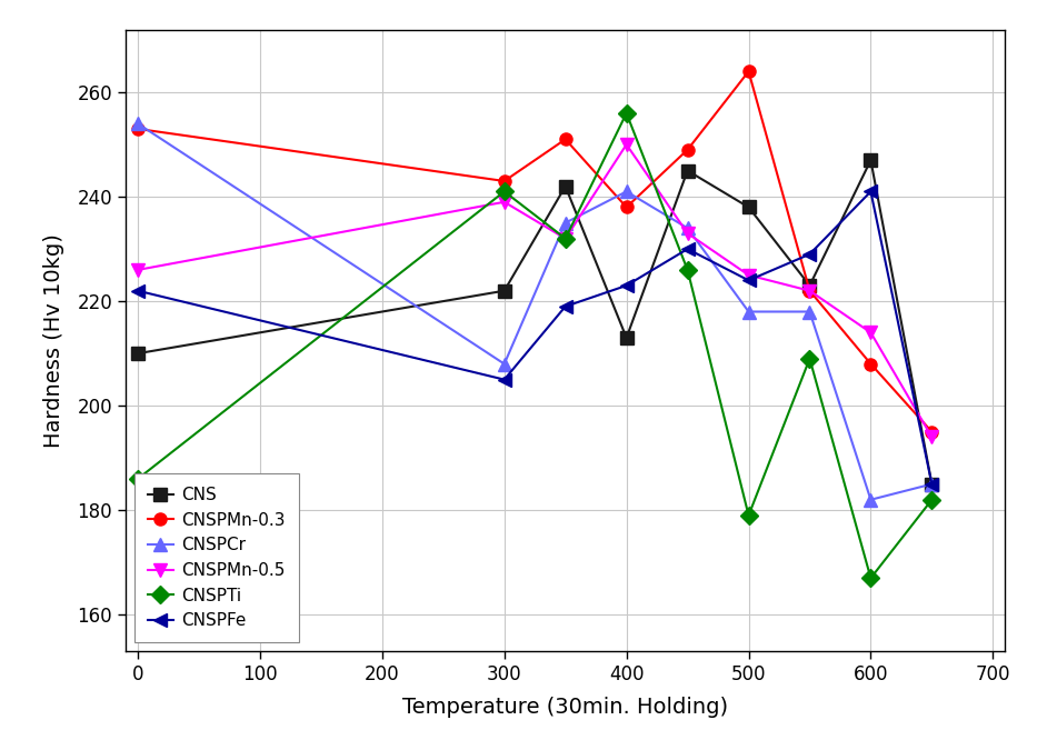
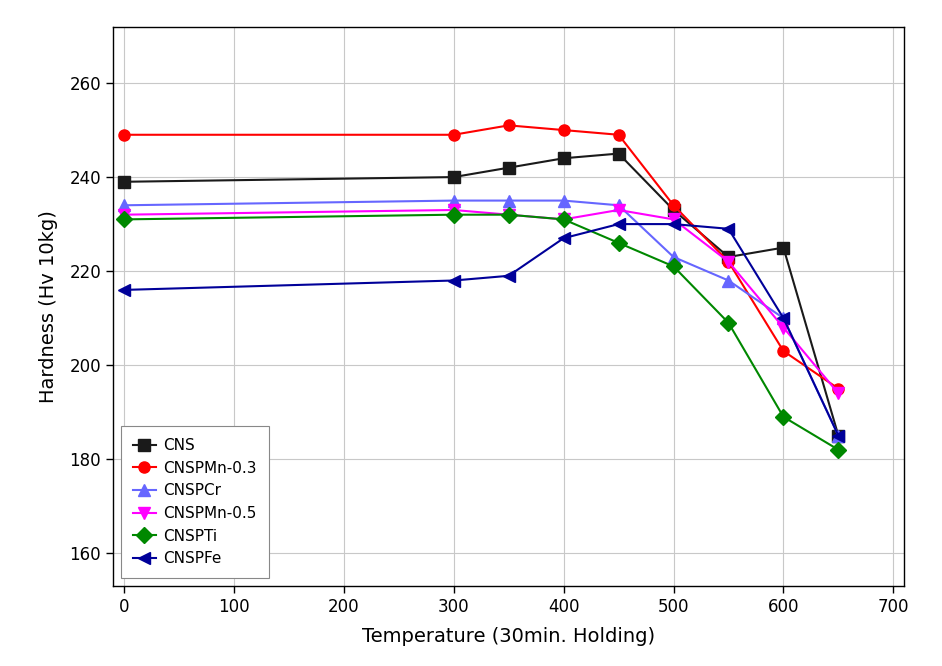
CNS/0: 210 -> 239
CNSPMn-0.3/0: 253 -> 249
CNSPCr/0: 254 -> 234
CNSPMn-0.5/0: 226 -> 232
CNSPTi/0: 186 -> 231
CNSPFe/0: 222 -> 216
CNS/300: 222 -> 240
CNSPMn-0.3/300: 243 -> 249
CNSPCr/300: 208 -> 235
CNSPMn-0.5/300: 239 -> 233
CNSPTi/300: 241 -> 232
CNSPFe/300: 205 -> 218
CNS/400: 213 -> 244
CNSPMn-0.3/400: 238 -> 250
CNSPCr/400: 241 -> 235
CNSPMn-0.5/400: 250 -> 231
CNSPTi/400: 256 -> 231
CNSPFe/400: 223 -> 227
CNS/500: 238 -> 233
CNSPMn-0.3/500: 264 -> 234
CNSPCr/500: 218 -> 223
CNSPMn-0.5/500: 225 -> 231
CNSPTi/500: 179 -> 221
CNSPFe/500: 224 -> 230
CNS/600: 247 -> 225
CNSPMn-0.3/600: 208 -> 203
CNSPCr/600: 182 -> 210
CNSPMn-0.5/600: 214 -> 208
CNSPTi/600: 167 -> 189
CNSPFe/600: 241 -> 210
